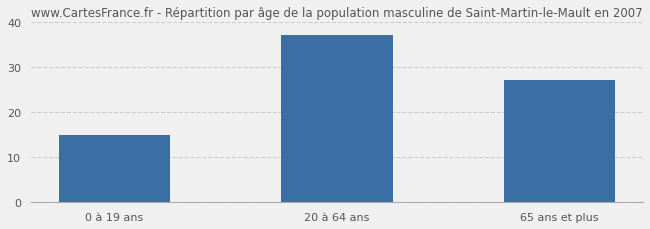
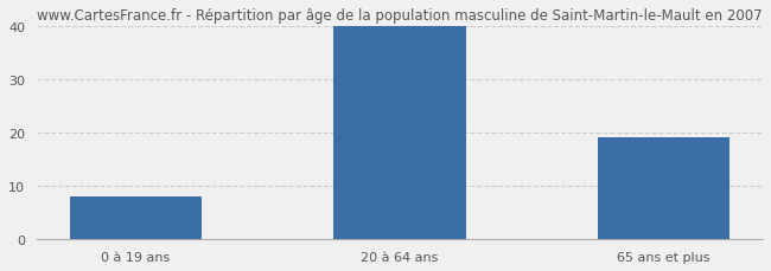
0 à 19 ans: 15 -> 8
20 à 64 ans: 37 -> 40
65 ans et plus: 27 -> 19
